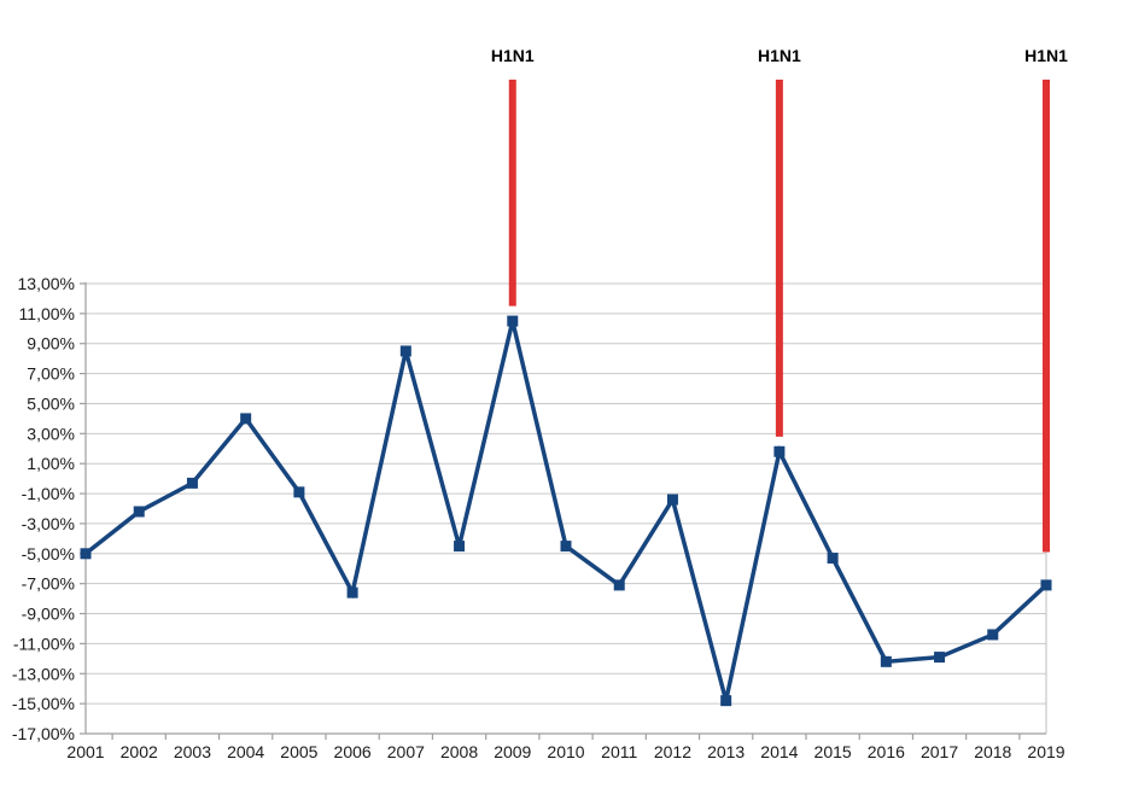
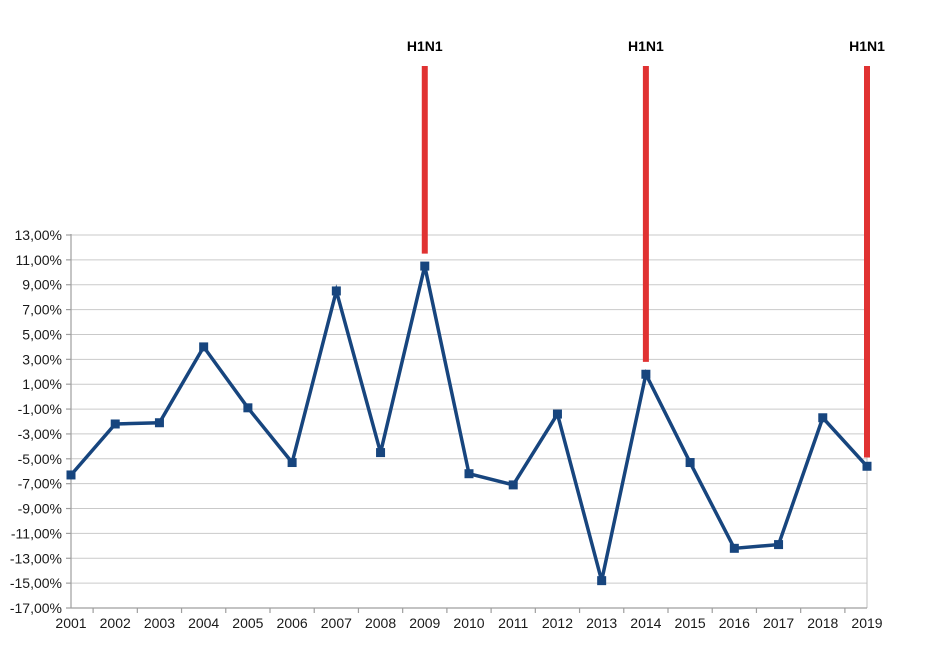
2001: -5,0% -> -6,3%
2003: -0,3% -> -2,1%
2006: -7,6% -> -5,3%
2010: -4,5% -> -6,2%
2018: -10,4% -> -1,7%
2019: -7,1% -> -5,6%
